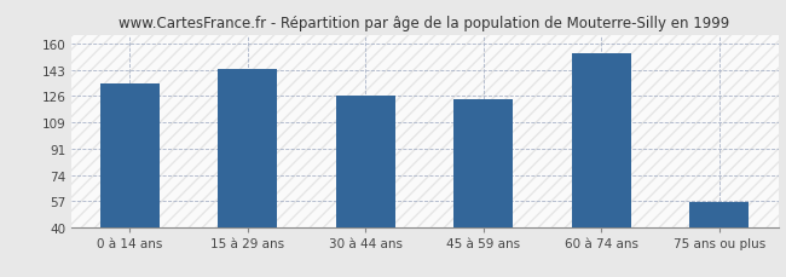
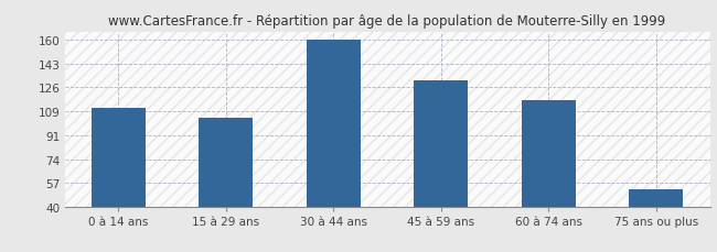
0 à 14 ans: 134 -> 111
15 à 29 ans: 144 -> 104
30 à 44 ans: 126 -> 160
45 à 59 ans: 124 -> 131
60 à 74 ans: 154 -> 117
75 ans ou plus: 56 -> 52
